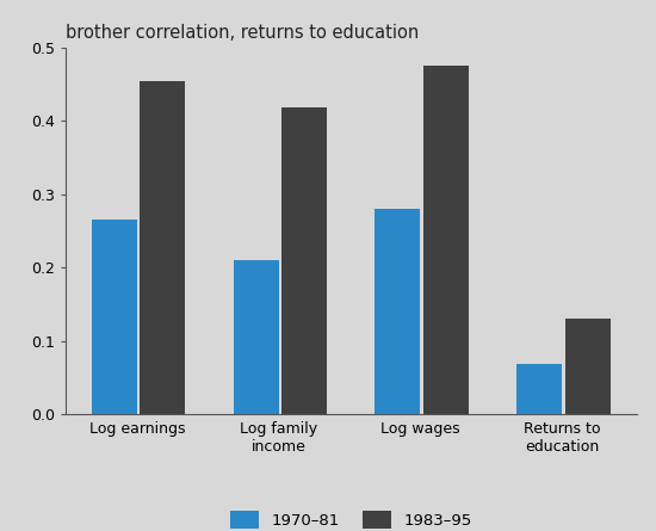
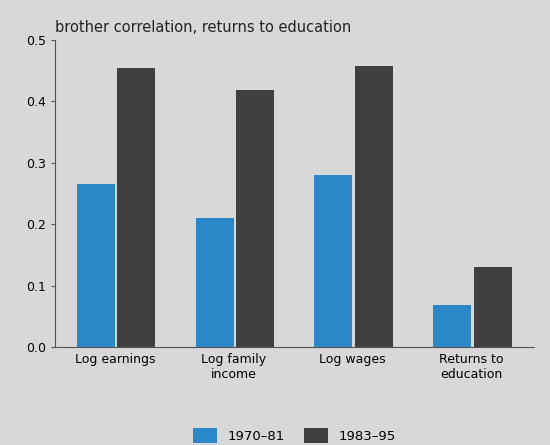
1983–95/Log wages: 0.475 -> 0.458
